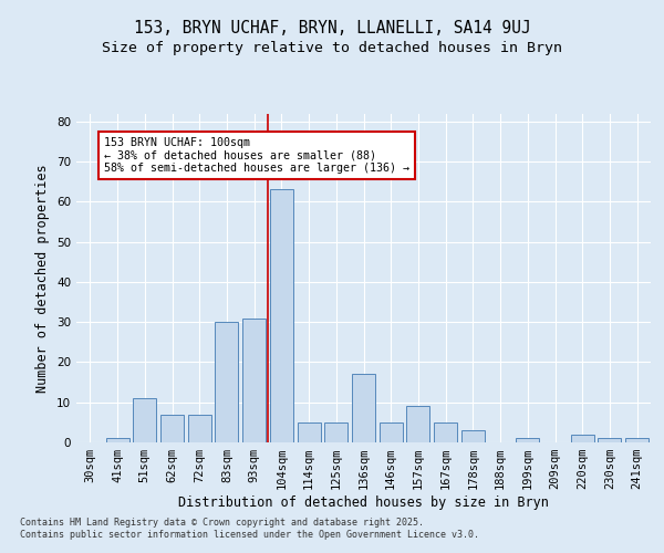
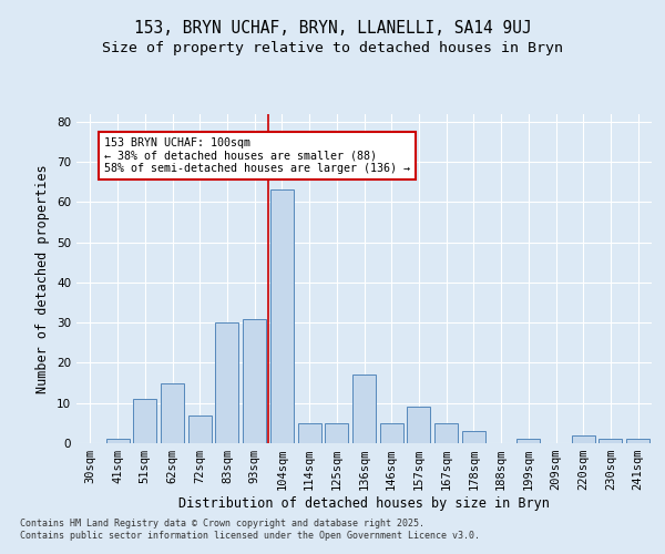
62sqm: 7 -> 15
